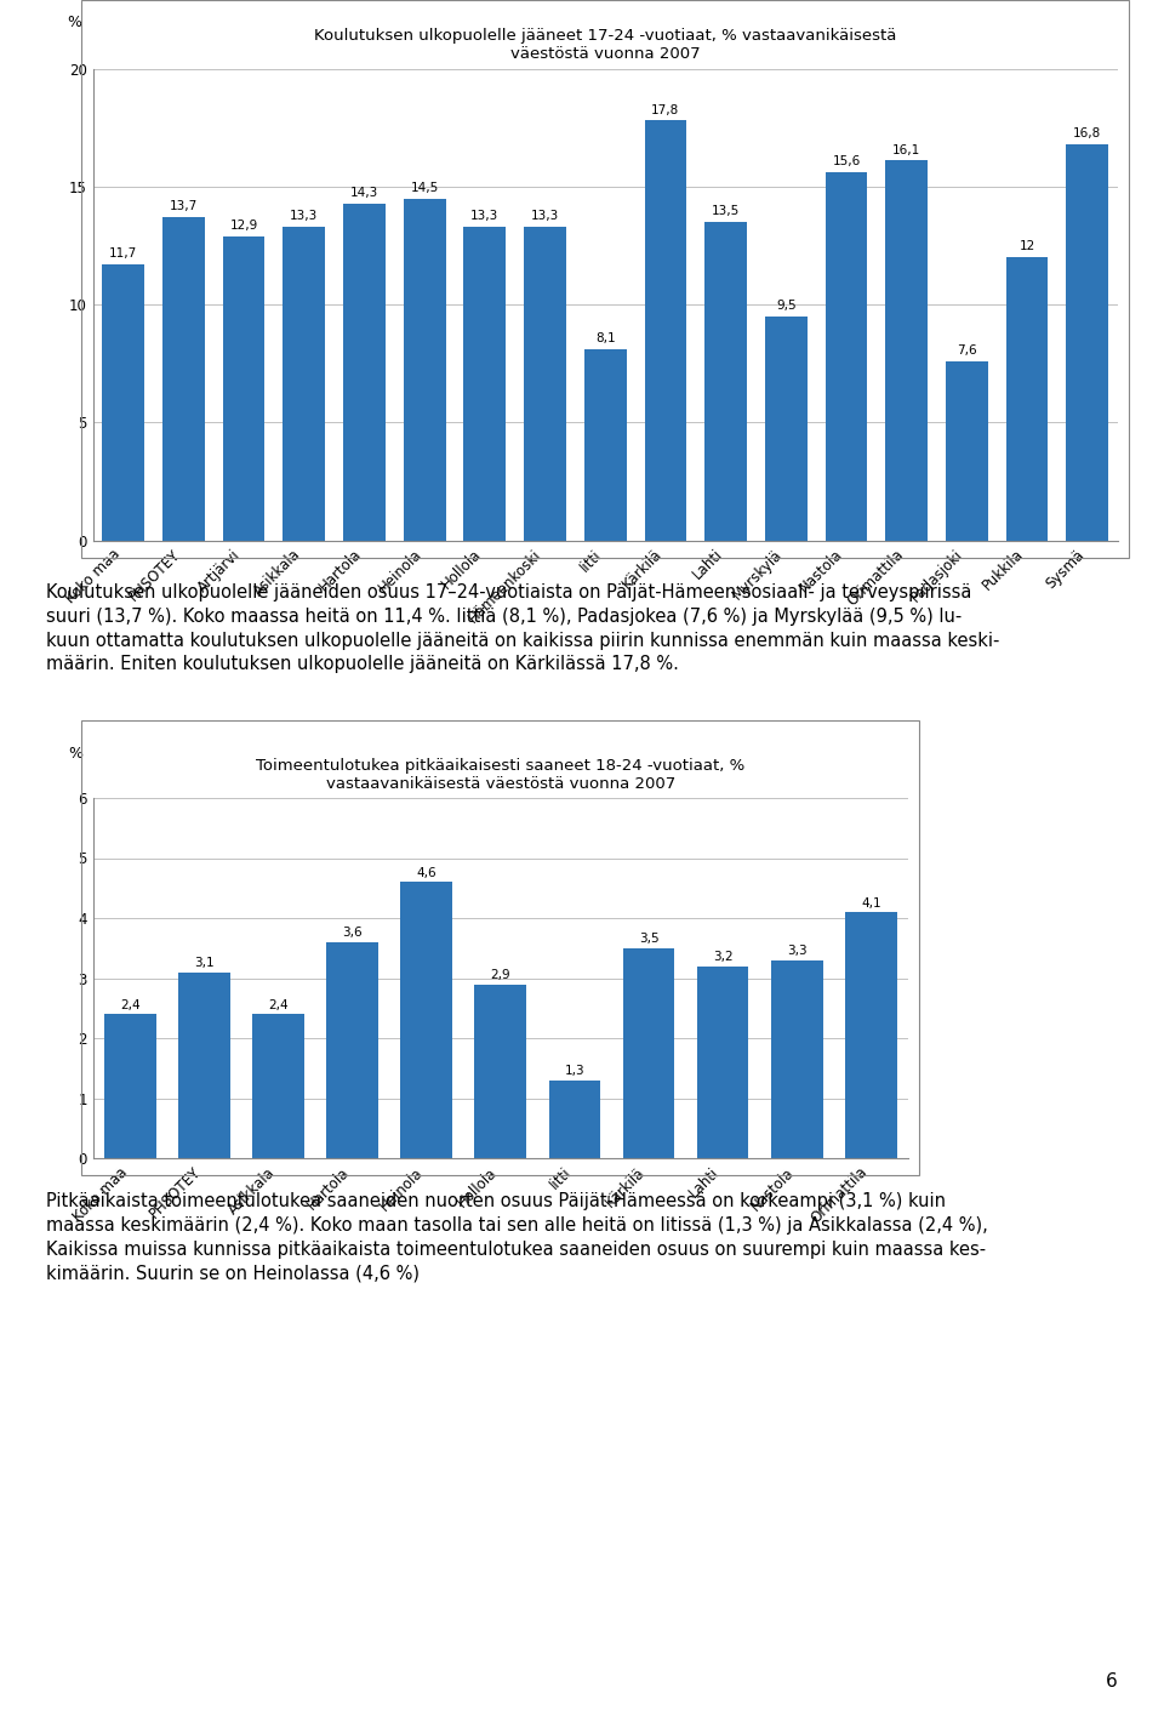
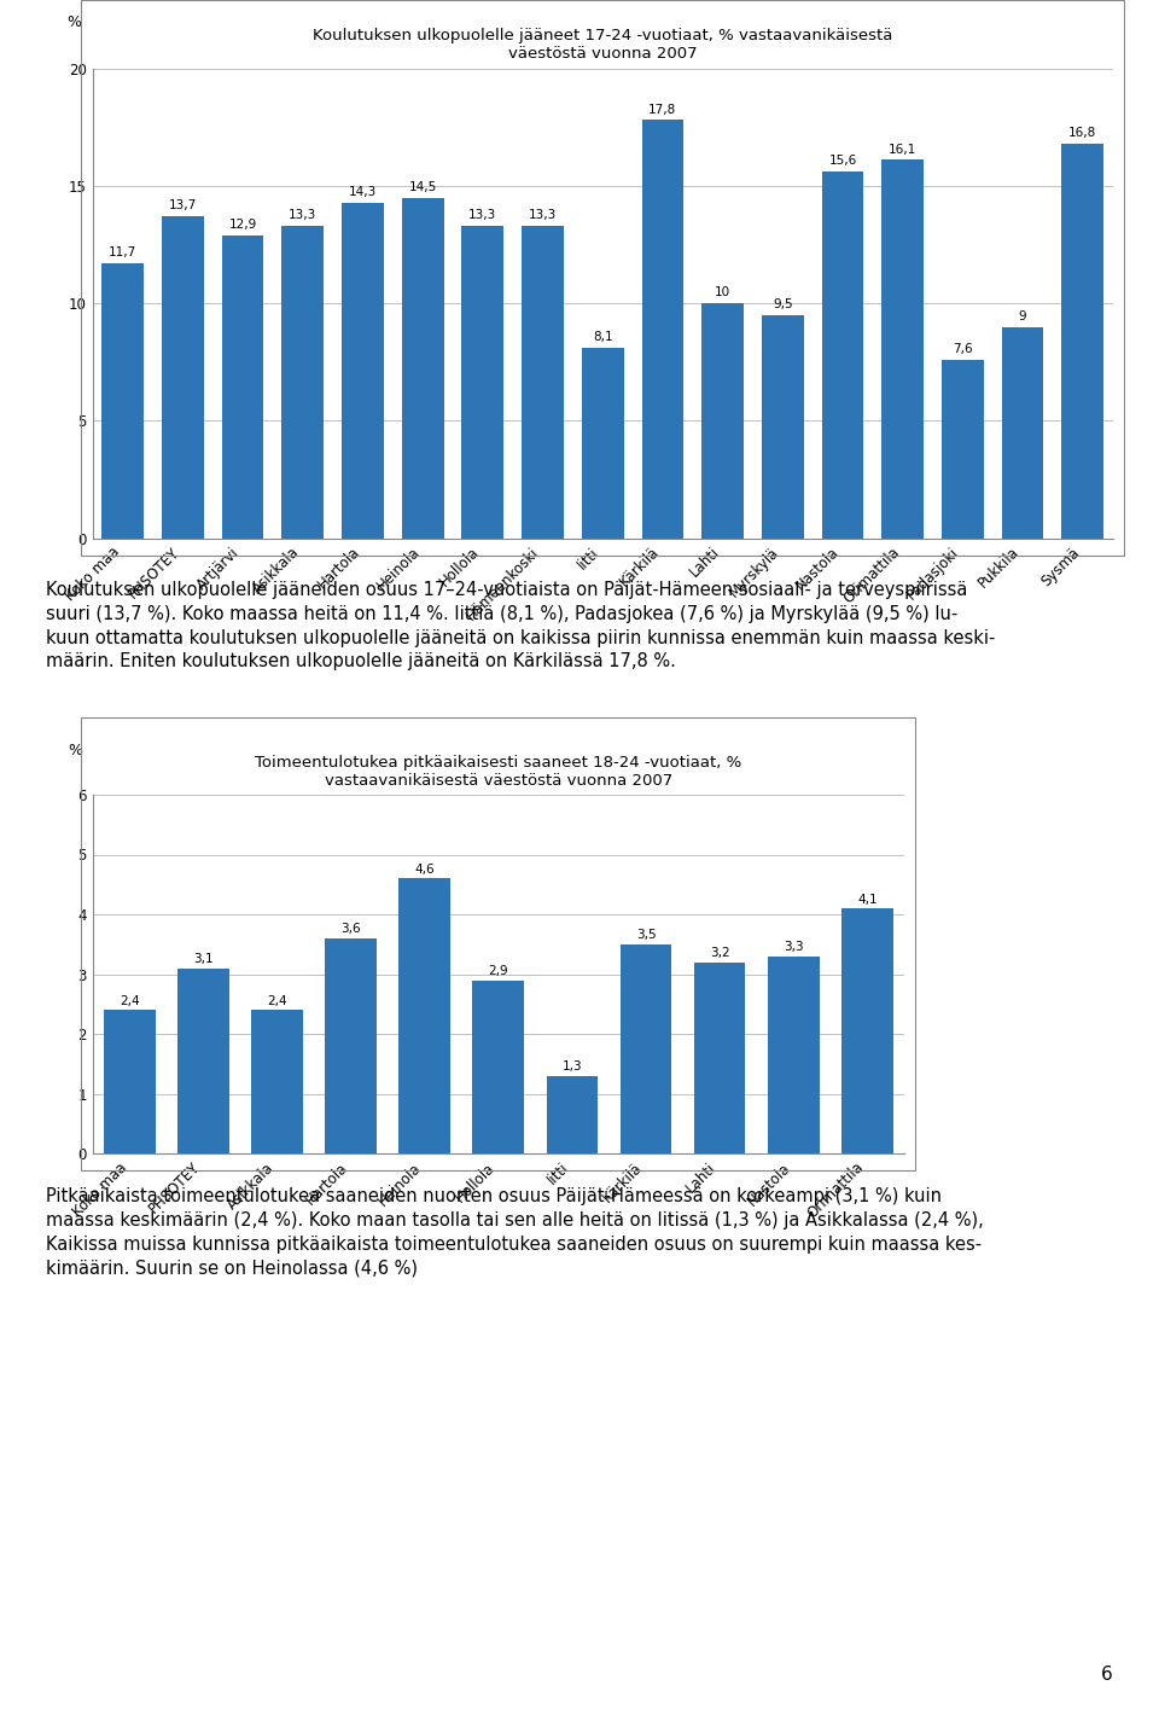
Lahti: 13,5 -> 10
Pukkila: 12 -> 9
